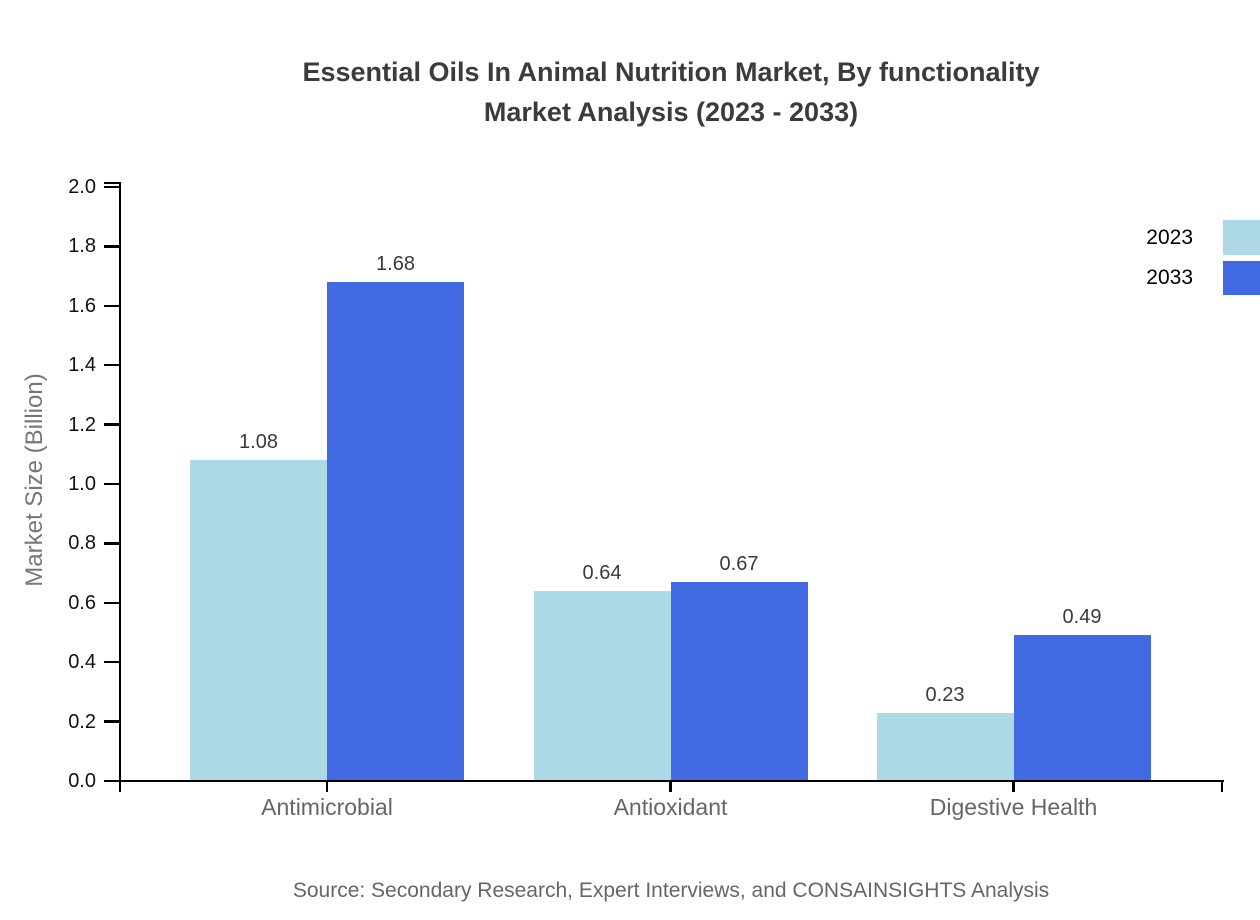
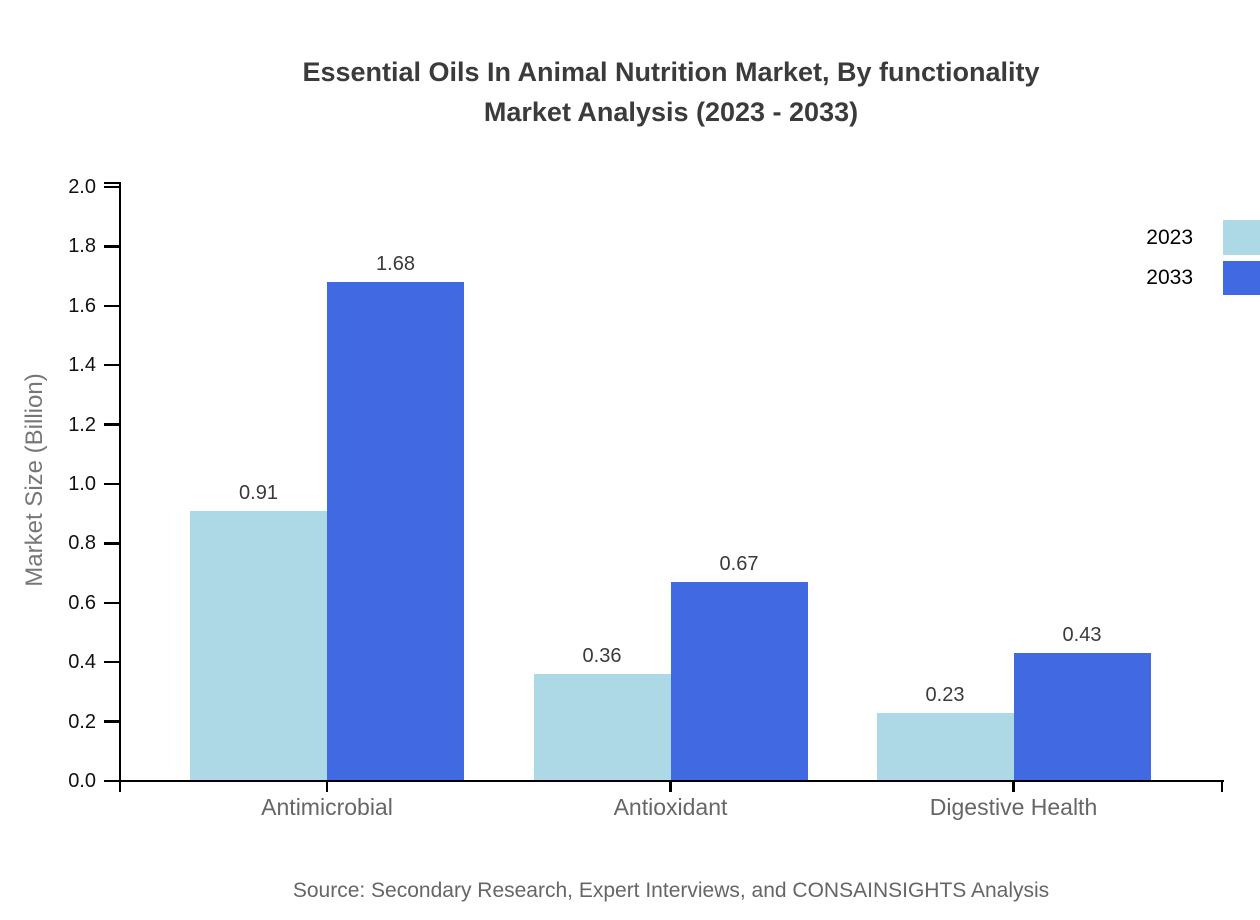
2023/Antimicrobial: 1.08 -> 0.91
2023/Antioxidant: 0.64 -> 0.36
2033/Digestive Health: 0.49 -> 0.43
